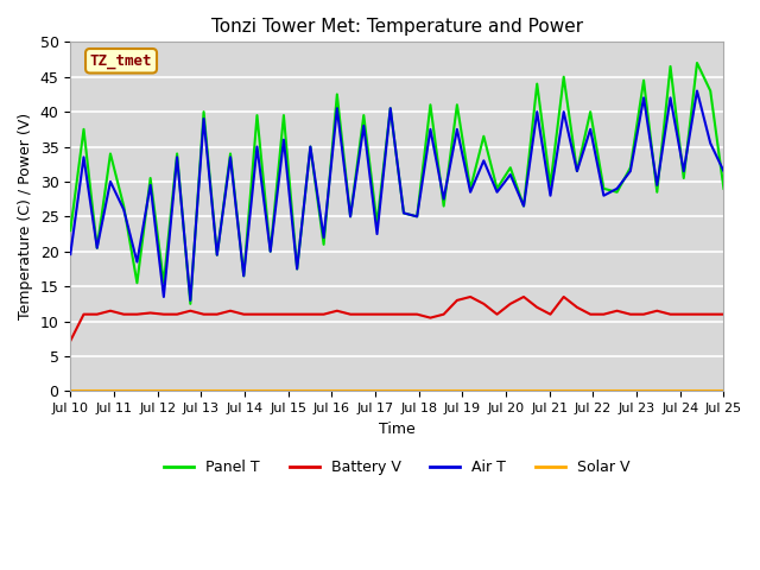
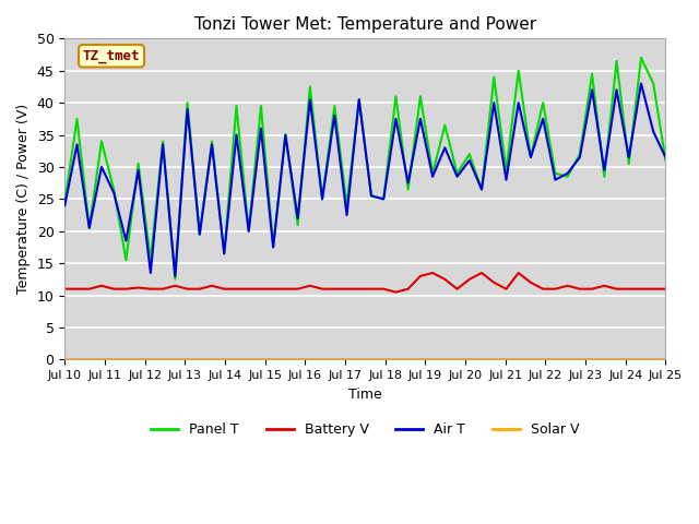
Panel T/Jul 10: 23.0 -> 24.5
Air T/Jul 10: 19.6 -> 24.0
Battery V/Jul 10: 7.2 -> 11.0
Panel T/Jul 25: 29.0 -> 31.0
